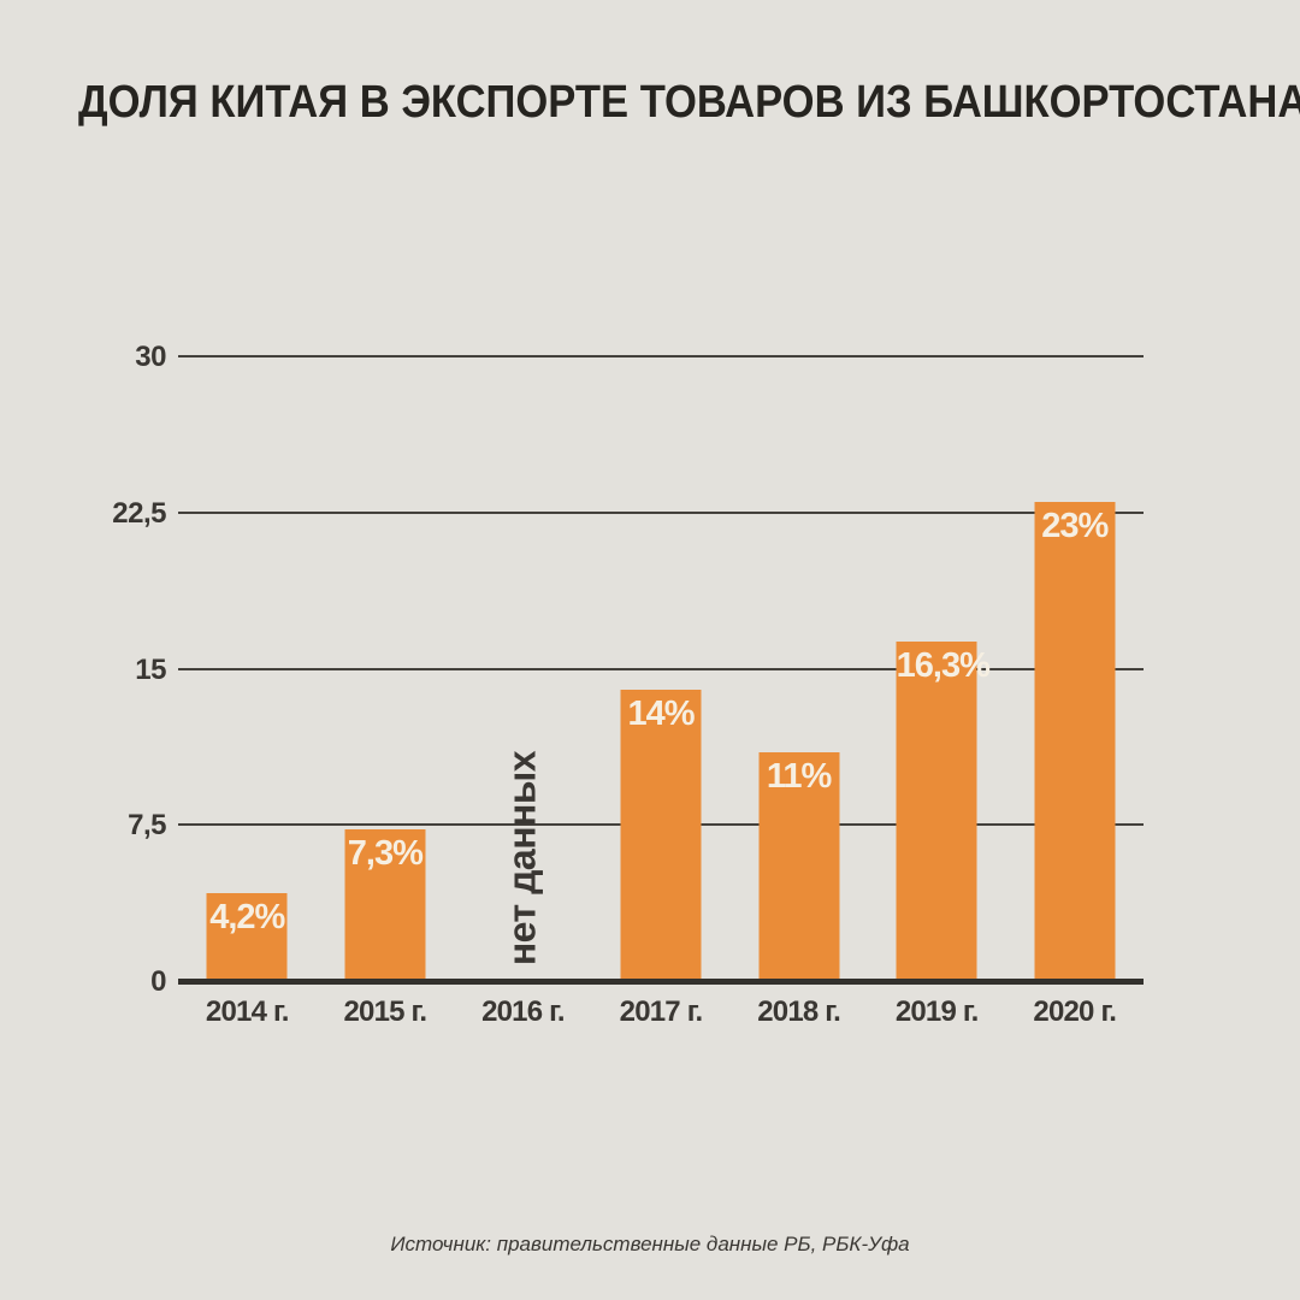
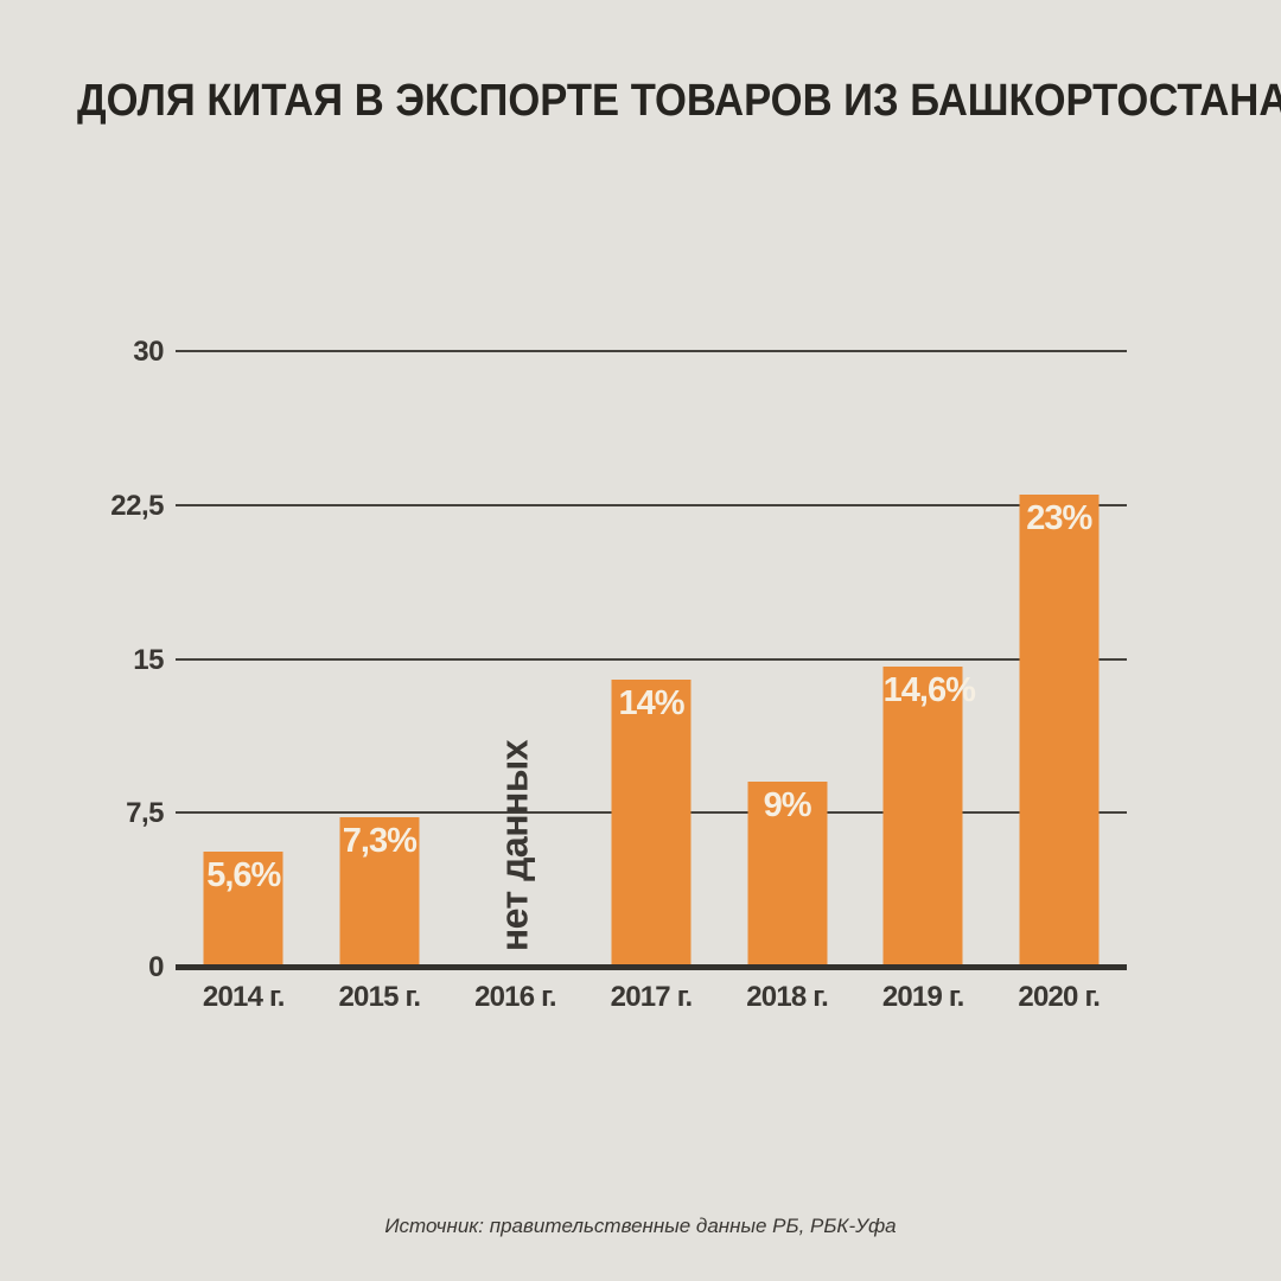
2014 г.: 4,2% -> 5,6%
2018 г.: 11% -> 9%
2019 г.: 16,3% -> 14,6%
